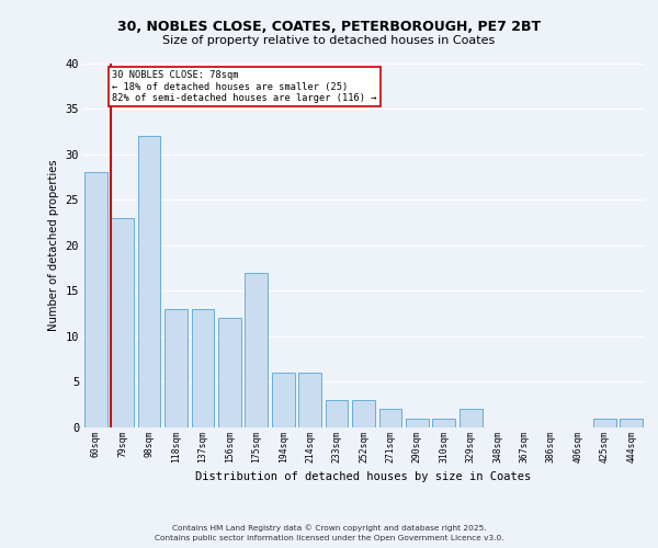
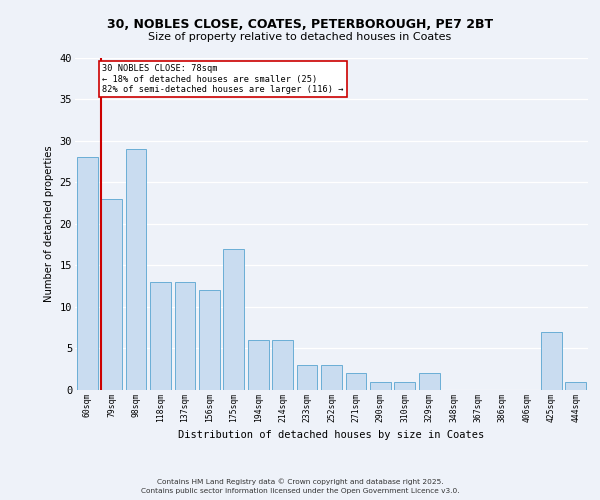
98sqm: 32 -> 29
425sqm: 1 -> 7
